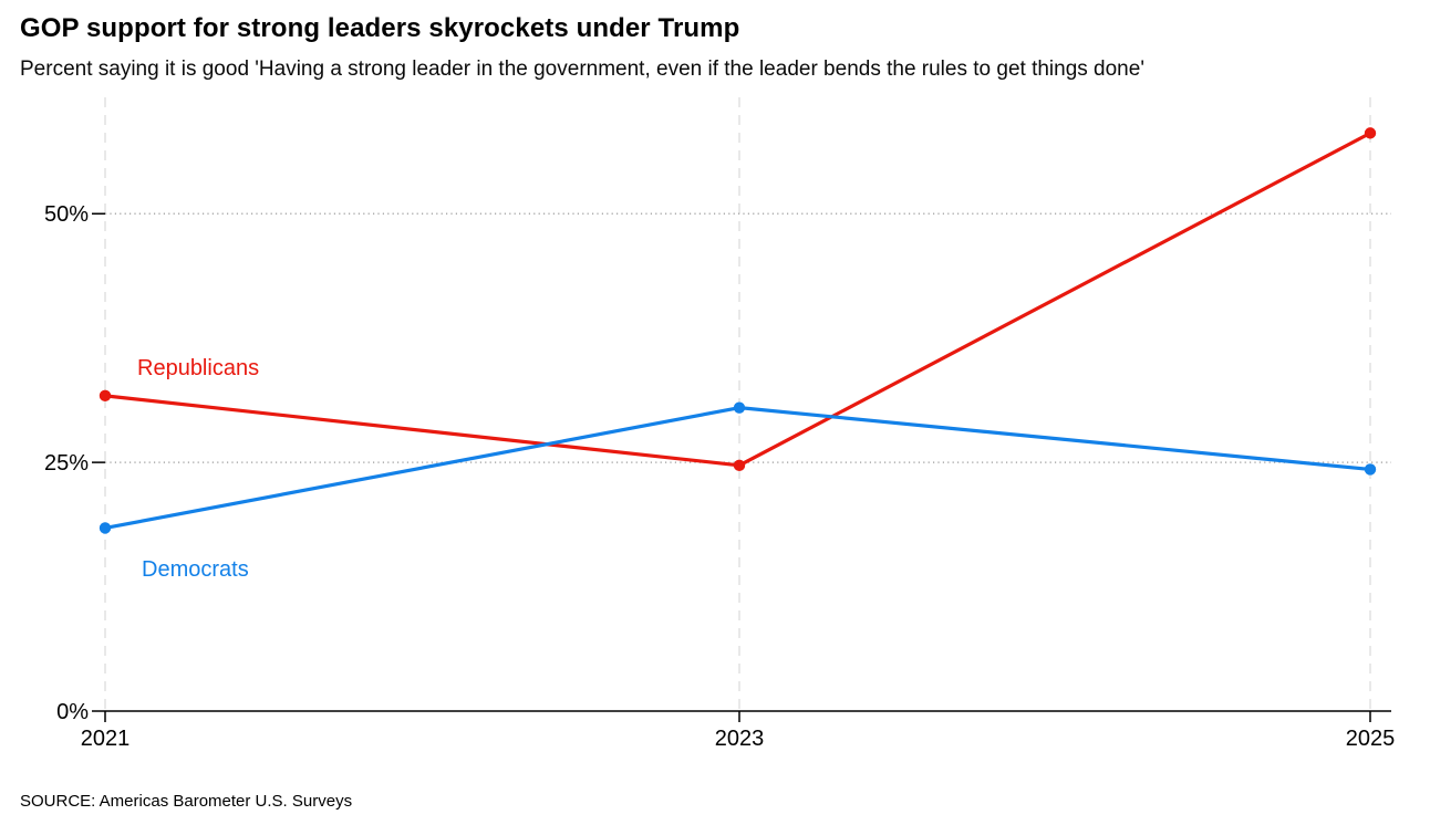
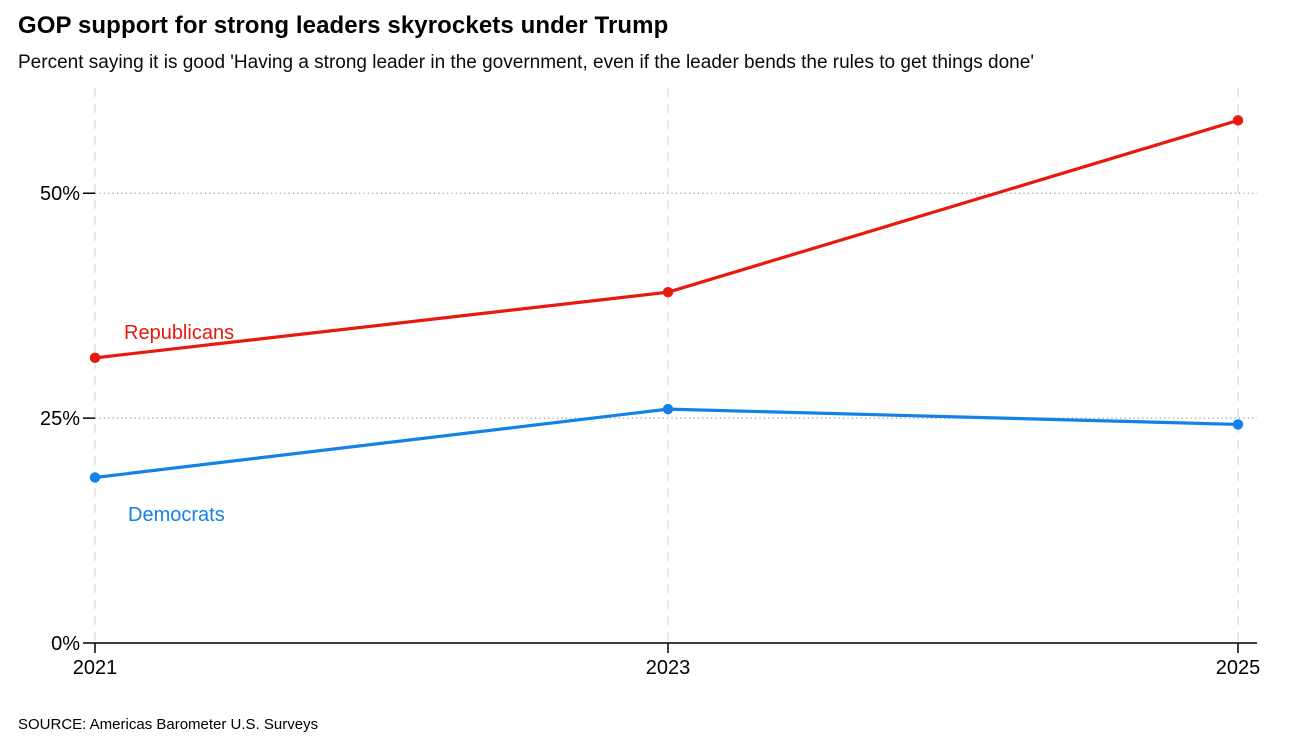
Republicans/2023: 25% -> 39%
Democrats/2023: 30% -> 26%
